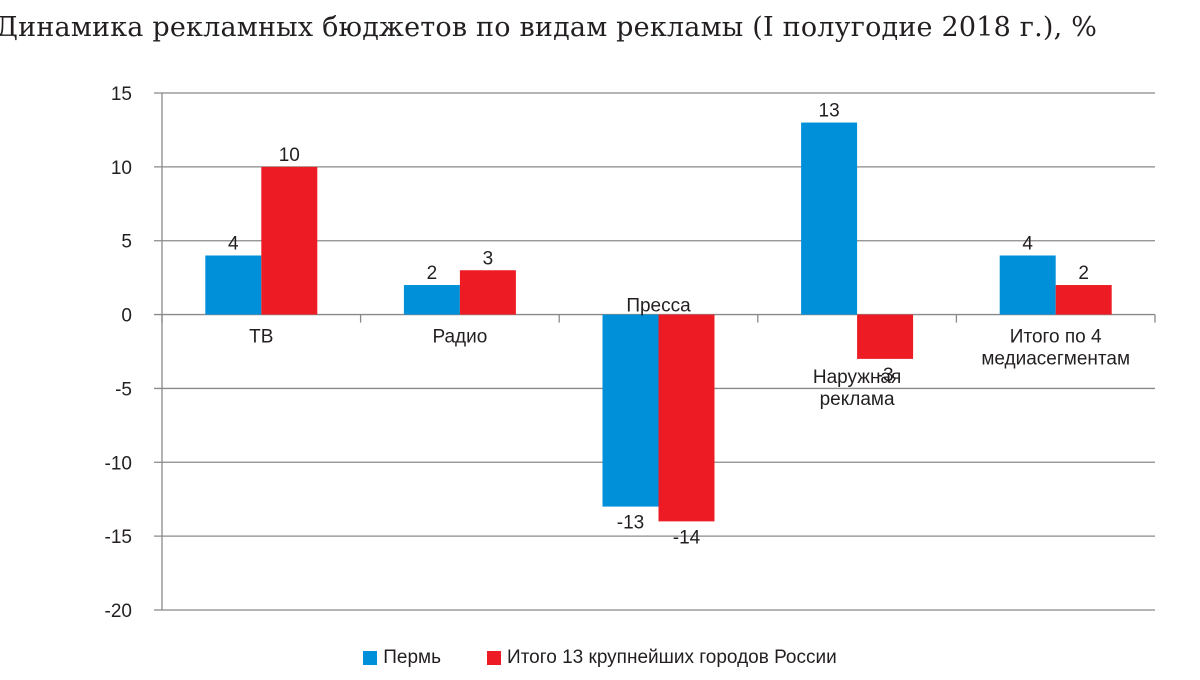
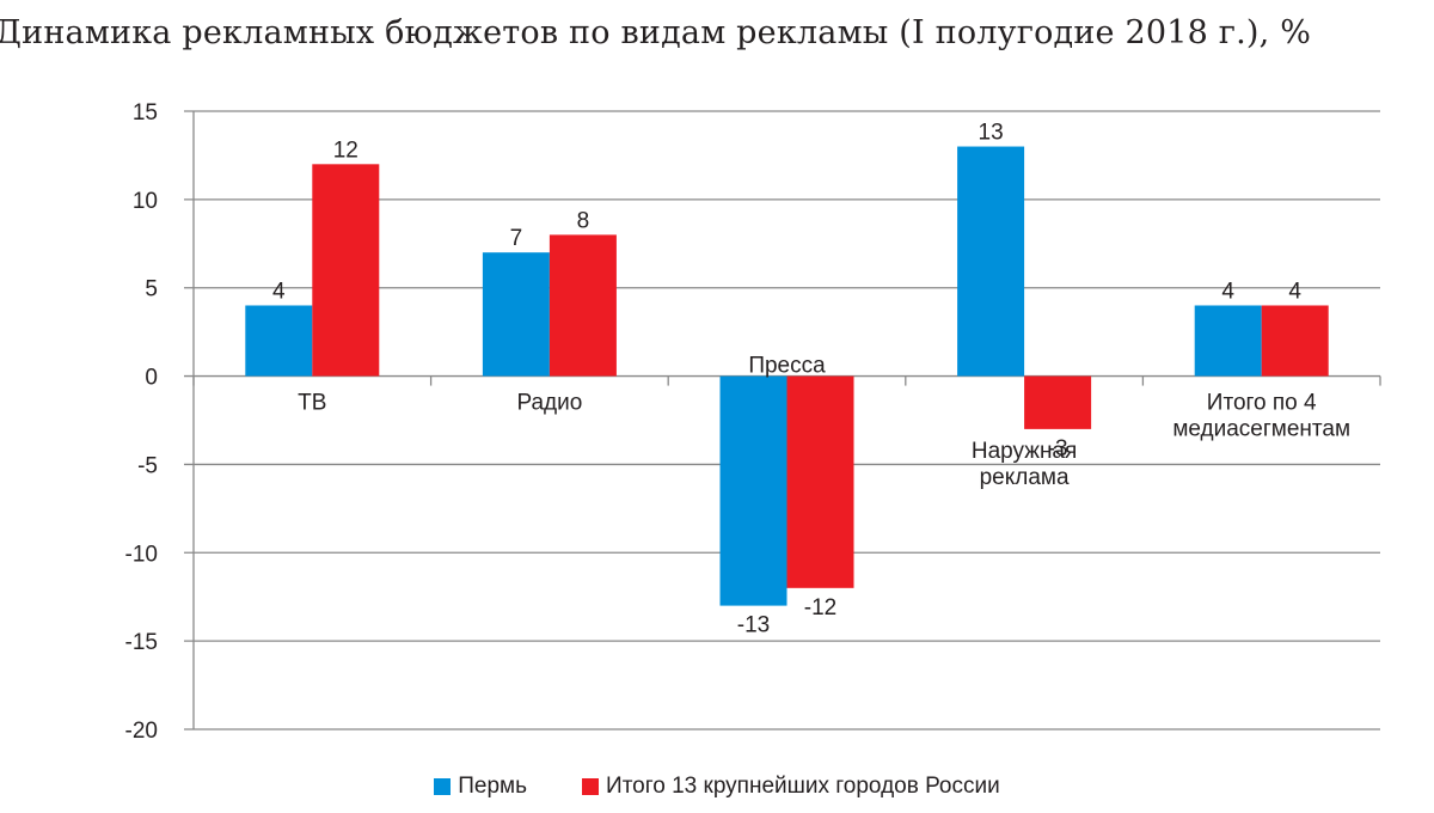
Итого 13 крупнейших городов России/ТВ: 10 -> 12
Пермь/Радио: 2 -> 7
Итого 13 крупнейших городов России/Радио: 3 -> 8
Итого 13 крупнейших городов России/Пресса: -14 -> -12
Итого 13 крупнейших городов России/Итого по 4 медиасегментам: 2 -> 4
